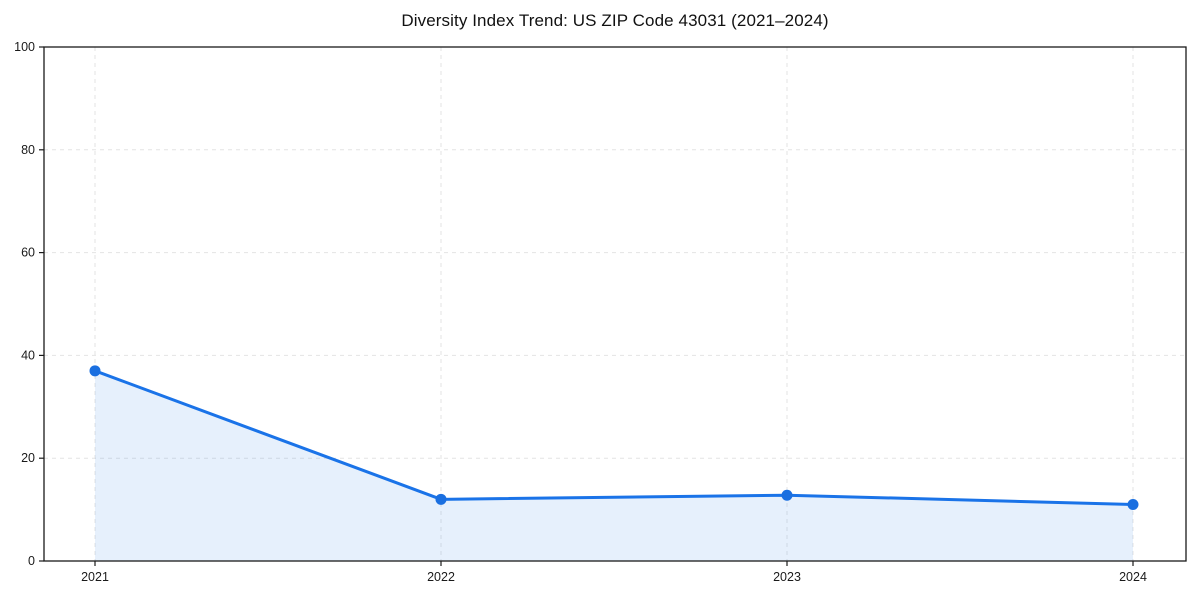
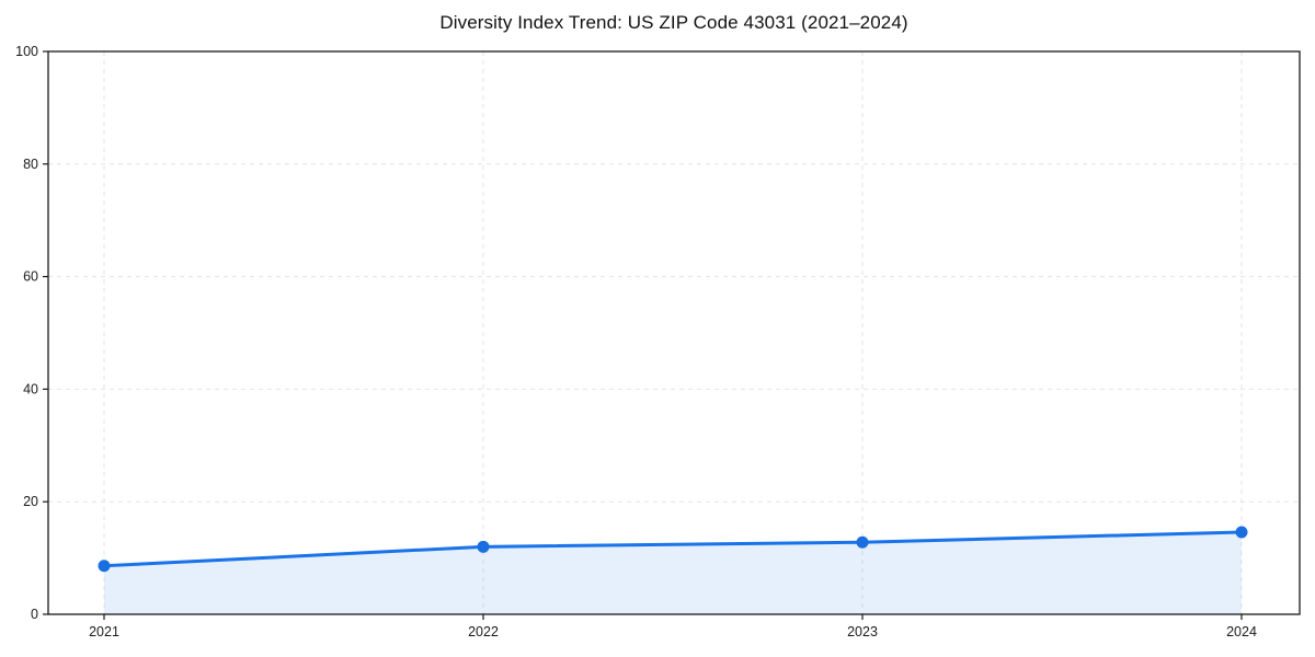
2021: 37 -> 9
2024: 11 -> 15
